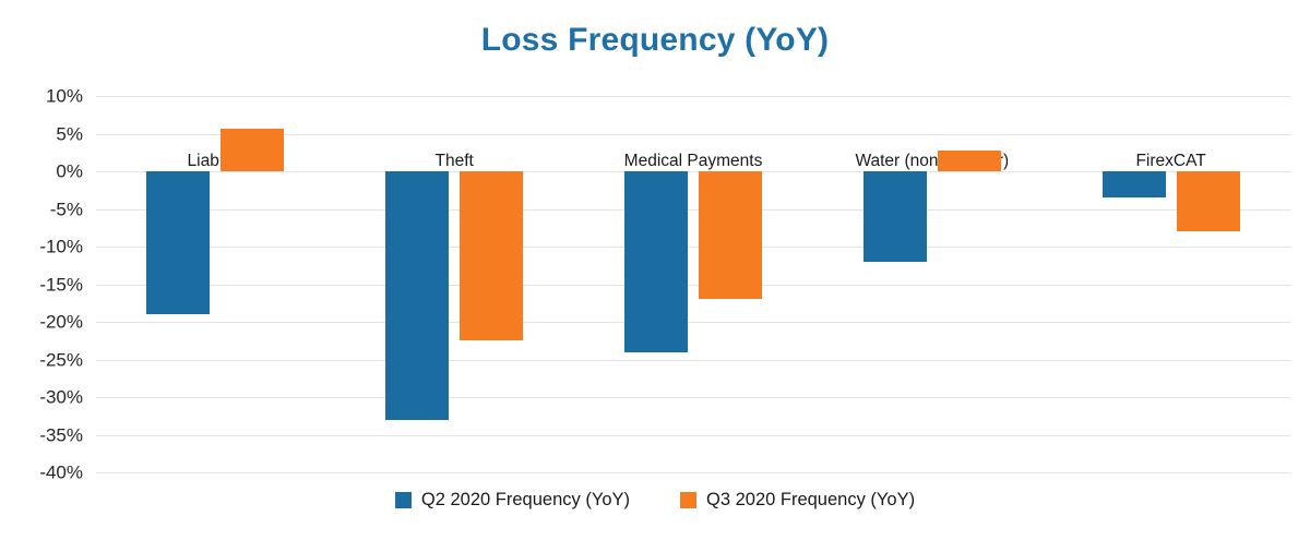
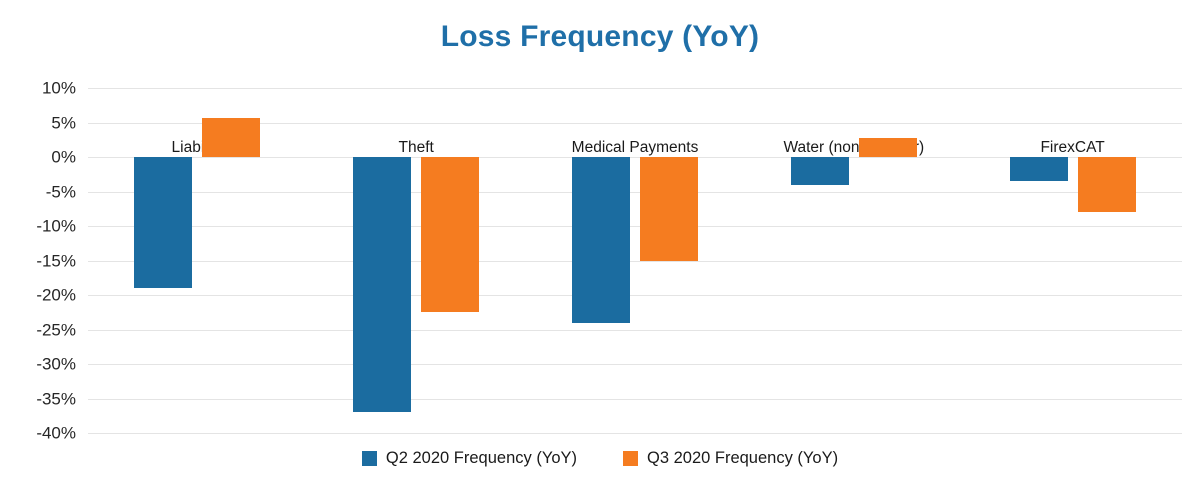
Q2 2020 Frequency (YoY)/Theft: -33% -> -37%
Q3 2020 Frequency (YoY)/Medical Payments: -17% -> -15%
Q2 2020 Frequency (YoY)/Water (non weather): -12% -> -4%
